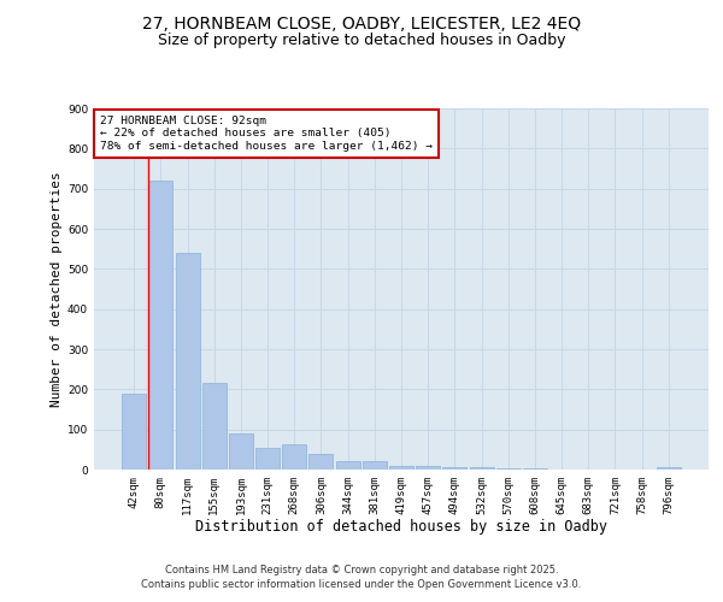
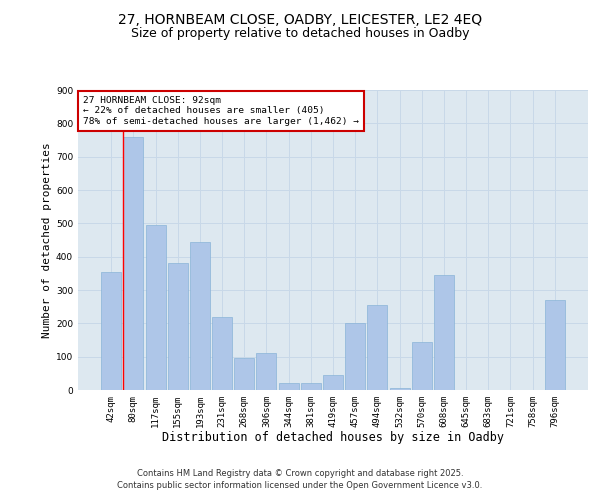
42sqm: 190 -> 355
80sqm: 720 -> 760
117sqm: 540 -> 495
155sqm: 215 -> 380
193sqm: 90 -> 445
231sqm: 55 -> 220
268sqm: 62 -> 95
306sqm: 40 -> 110
419sqm: 9 -> 45
457sqm: 9 -> 200
494sqm: 7 -> 255
570sqm: 2 -> 145
608sqm: 2 -> 345
796sqm: 6 -> 270
